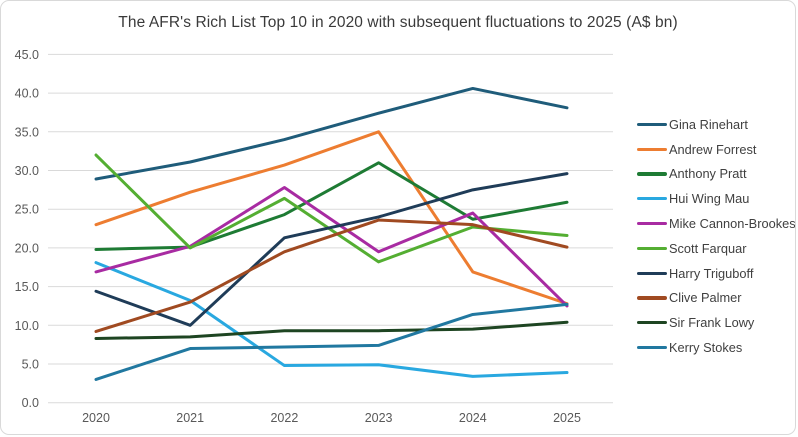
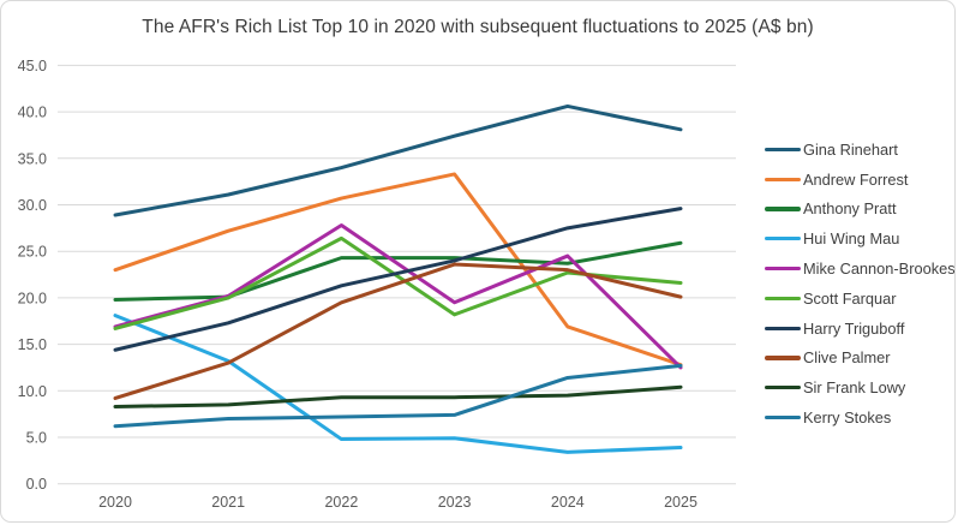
Scott Farquar/2020: 32 -> 17
Kerry Stokes/2020: 3 -> 6
Harry Triguboff/2021: 10 -> 17
Andrew Forrest/2023: 35 -> 33
Anthony Pratt/2023: 31 -> 24
